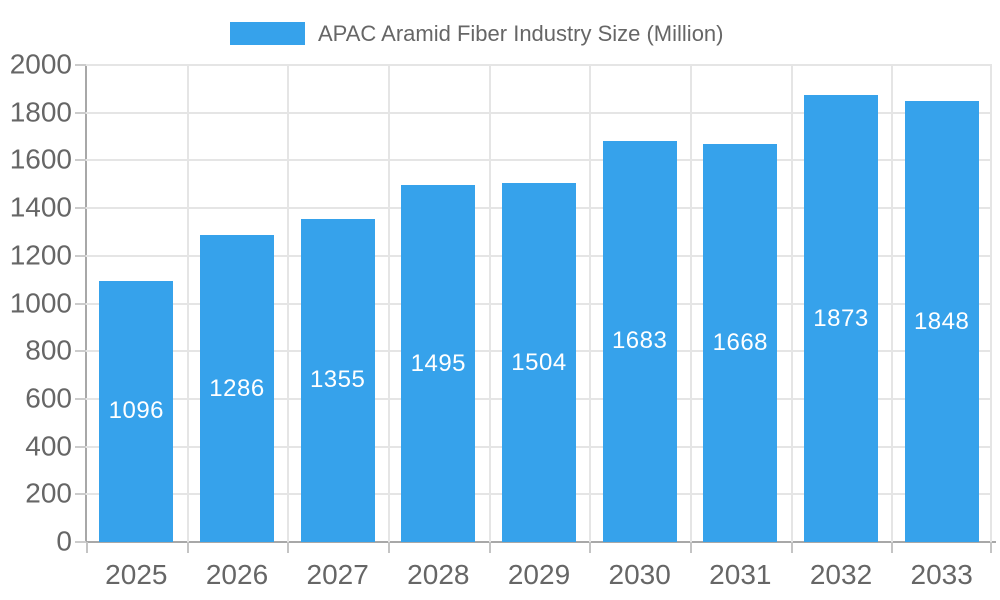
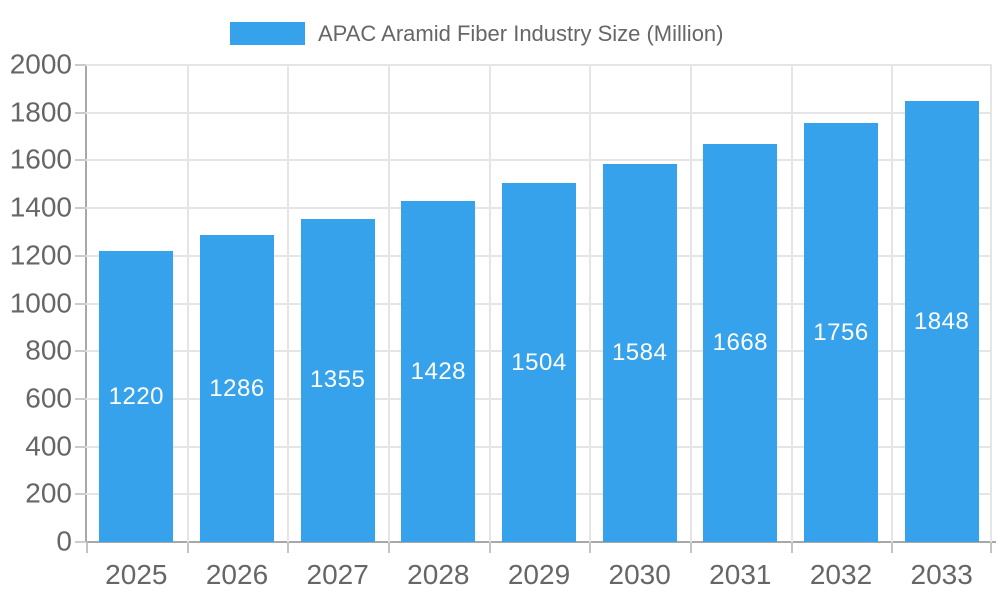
2025: 1096 -> 1220
2028: 1495 -> 1428
2030: 1683 -> 1584
2032: 1873 -> 1756
